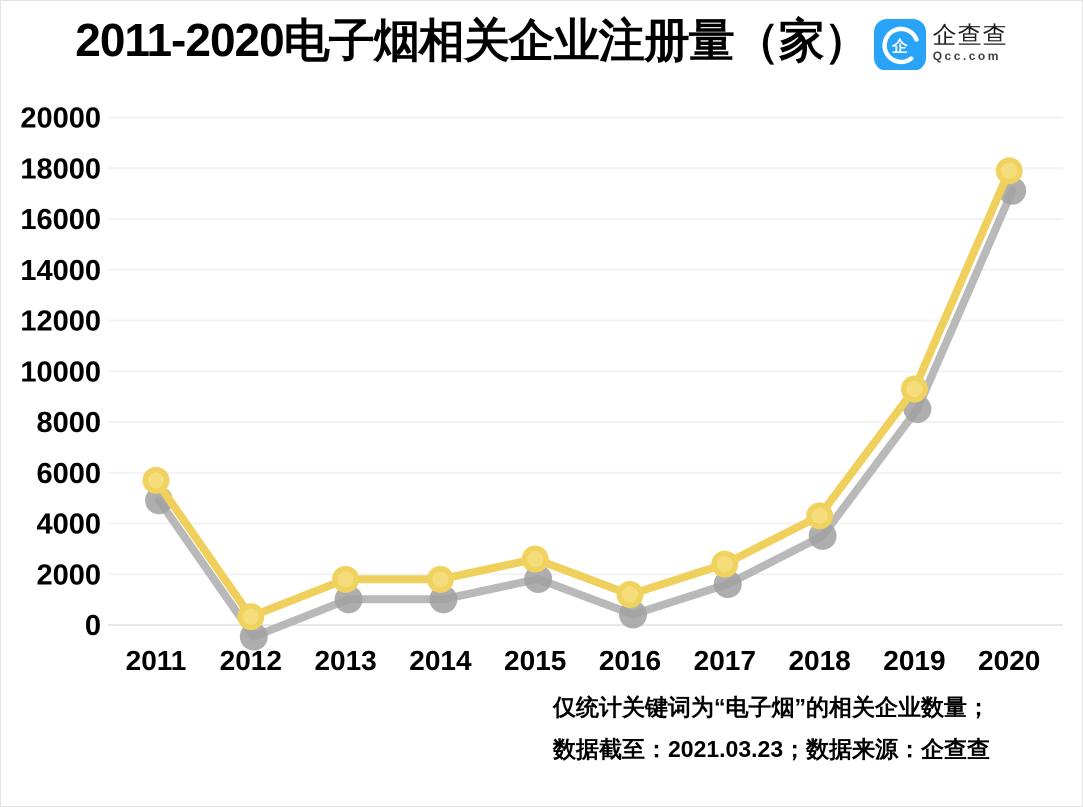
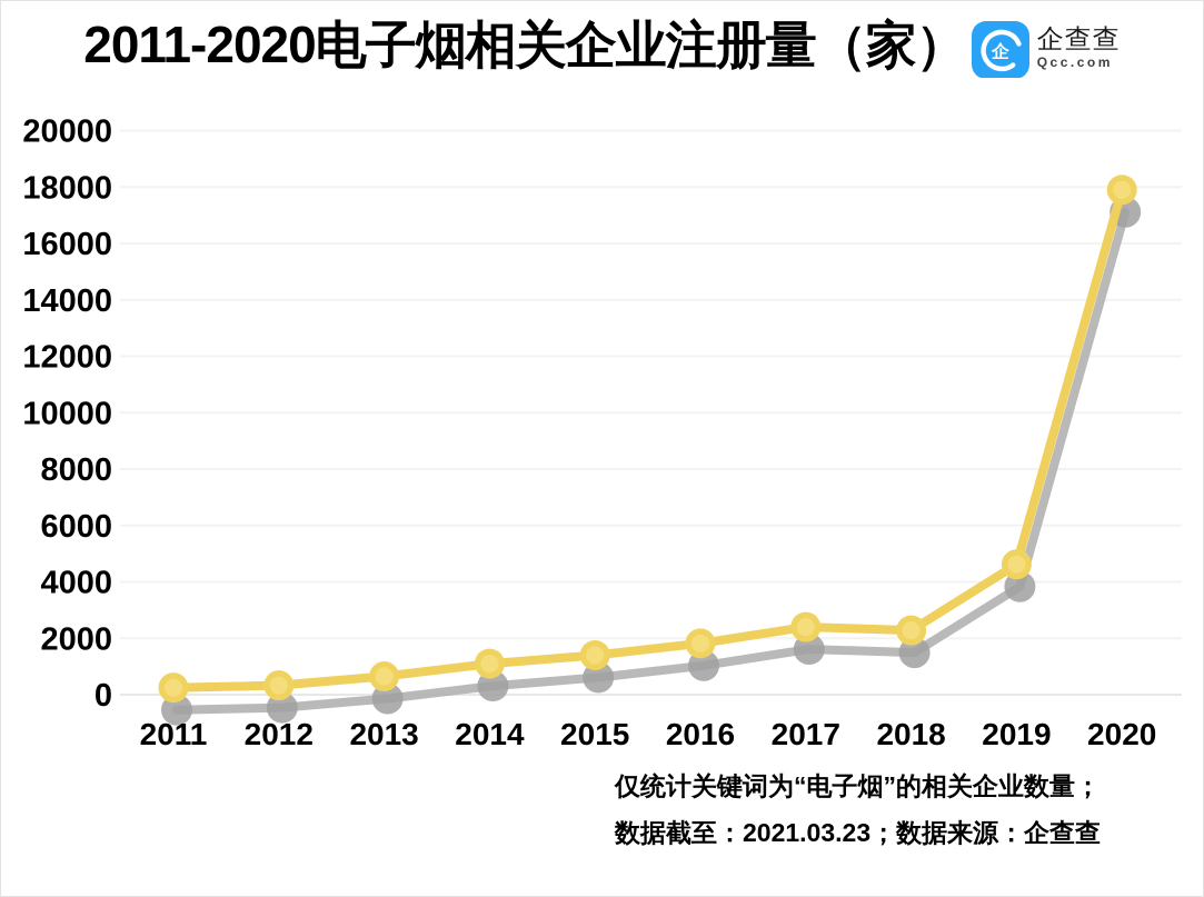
2011: 5700 -> 200
2013: 1800 -> 600
2014: 1800 -> 1100
2015: 2600 -> 1400
2016: 1200 -> 1800
2018: 4300 -> 2300
2019: 9300 -> 4600
